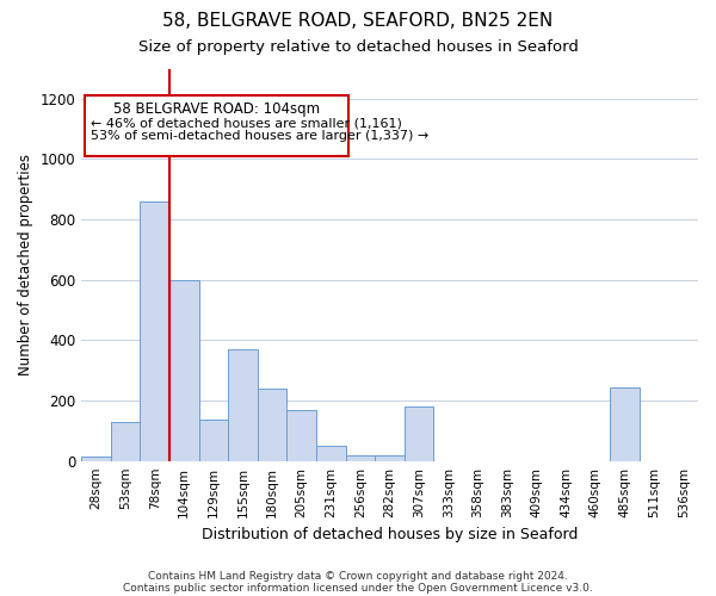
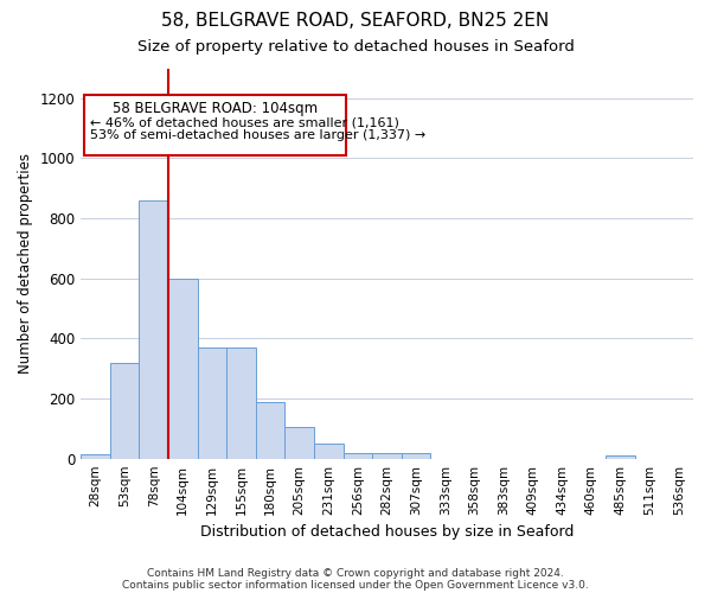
53sqm: 130 -> 320
129sqm: 135 -> 370
180sqm: 240 -> 190
205sqm: 170 -> 105
307sqm: 180 -> 20
485sqm: 245 -> 12
